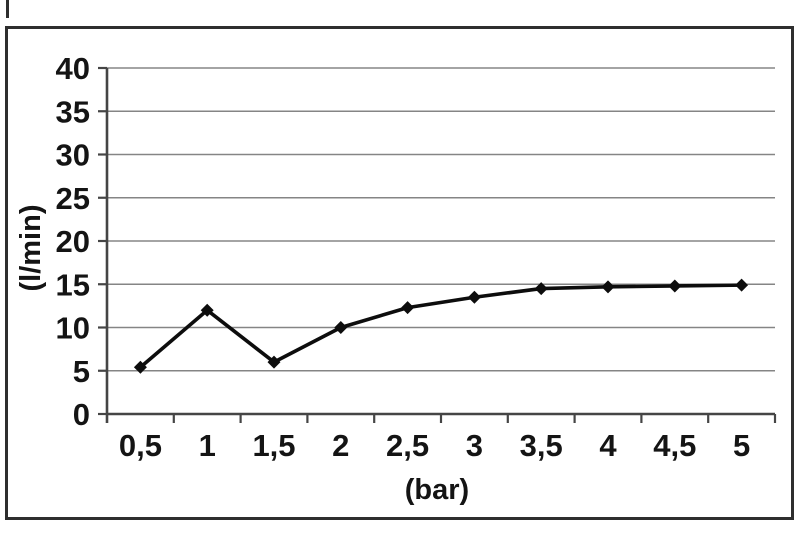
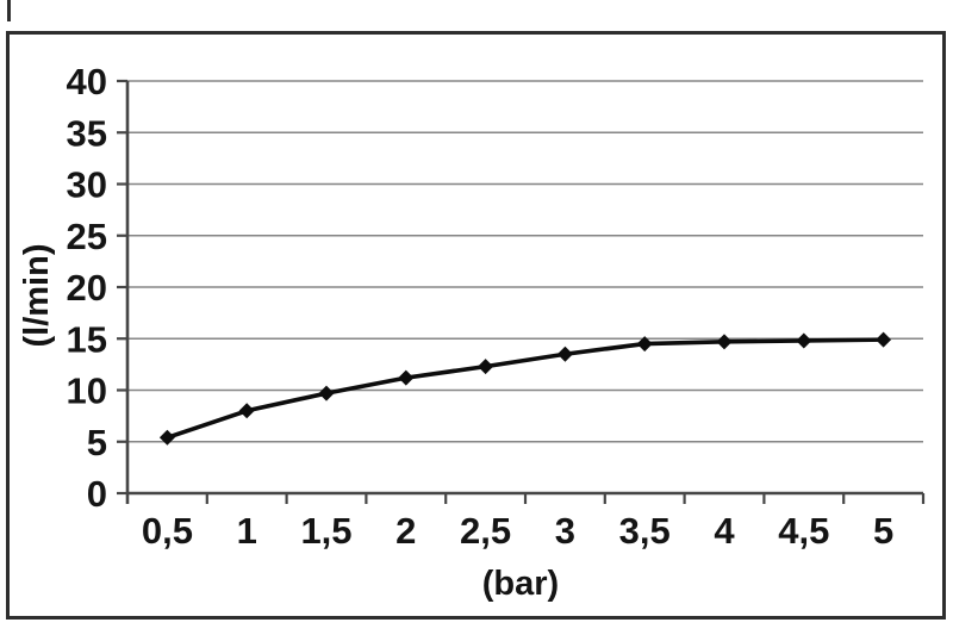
1: 12 -> 8
1,5: 6 -> 10
2: 10 -> 11
